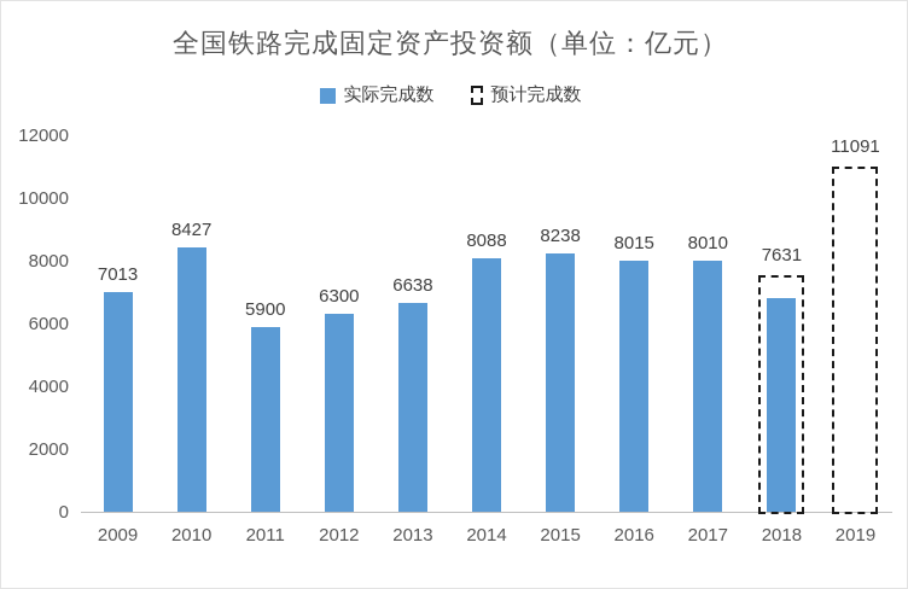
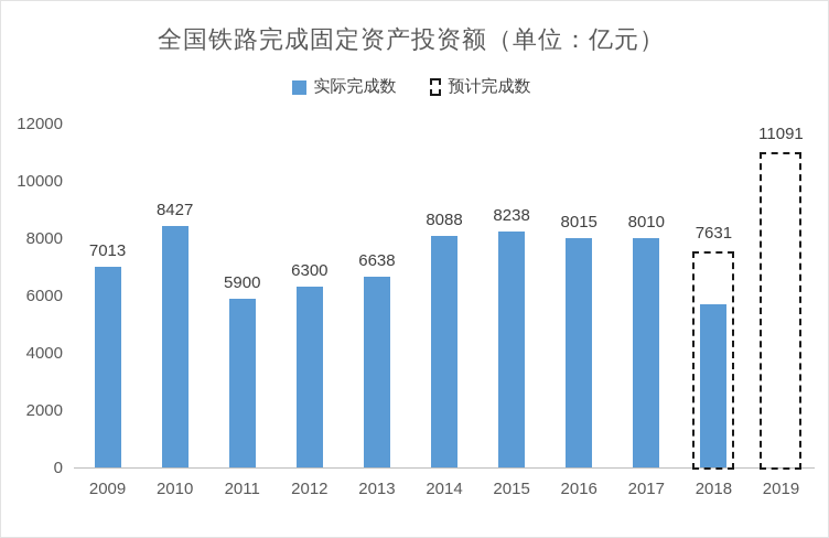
实际完成数/2018: 6800 -> 5700
